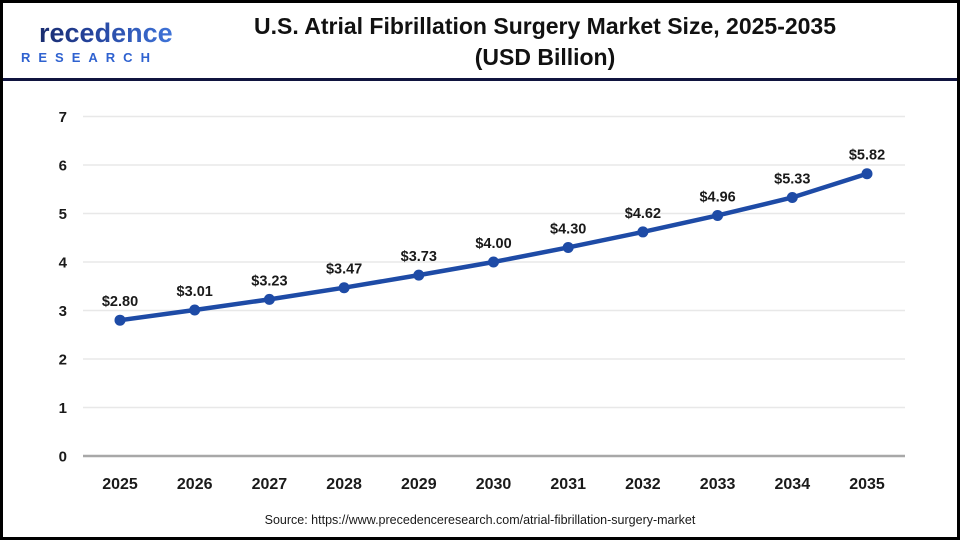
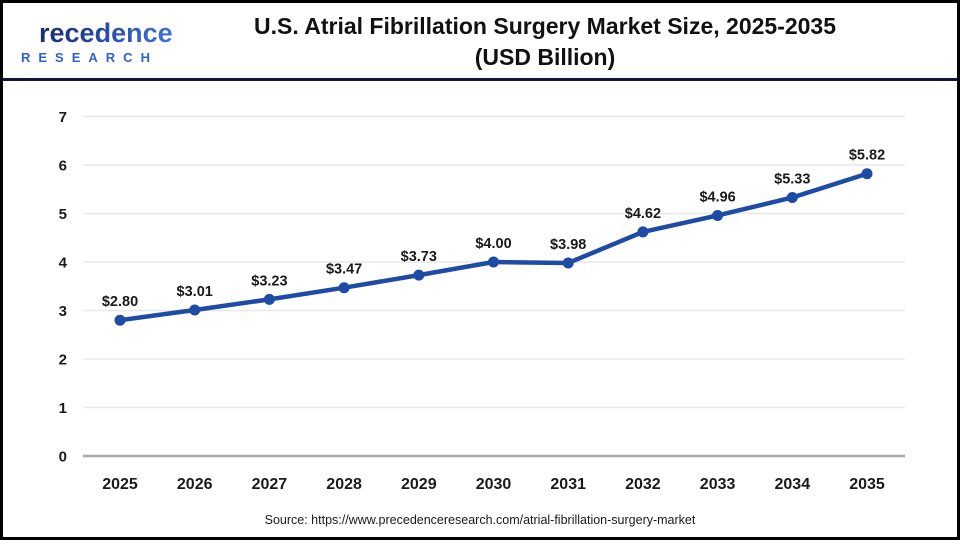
2031: $4.30 -> $3.98
